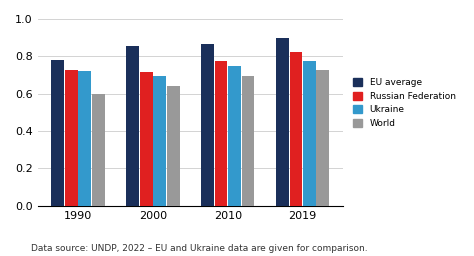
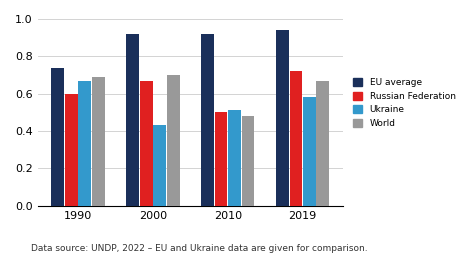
EU average/1990: 0.78 -> 0.74
Russian Federation/1990: 0.73 -> 0.60
Ukraine/1990: 0.72 -> 0.67
World/1990: 0.60 -> 0.69
EU average/2000: 0.85 -> 0.92
Russian Federation/2000: 0.72 -> 0.67
Ukraine/2000: 0.69 -> 0.43
World/2000: 0.64 -> 0.70
EU average/2010: 0.87 -> 0.92
Russian Federation/2010: 0.77 -> 0.50
Ukraine/2010: 0.75 -> 0.51
World/2010: 0.70 -> 0.48
EU average/2019: 0.90 -> 0.94
Russian Federation/2019: 0.82 -> 0.72
Ukraine/2019: 0.77 -> 0.58
World/2019: 0.73 -> 0.67
